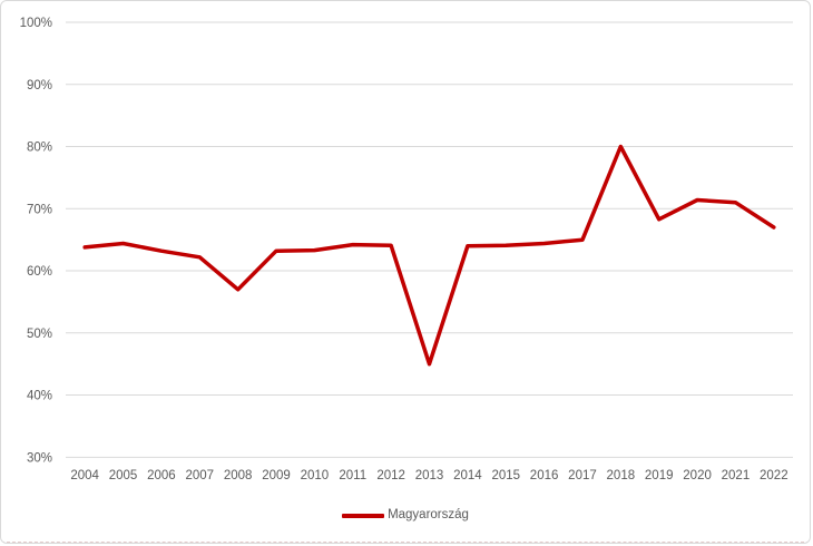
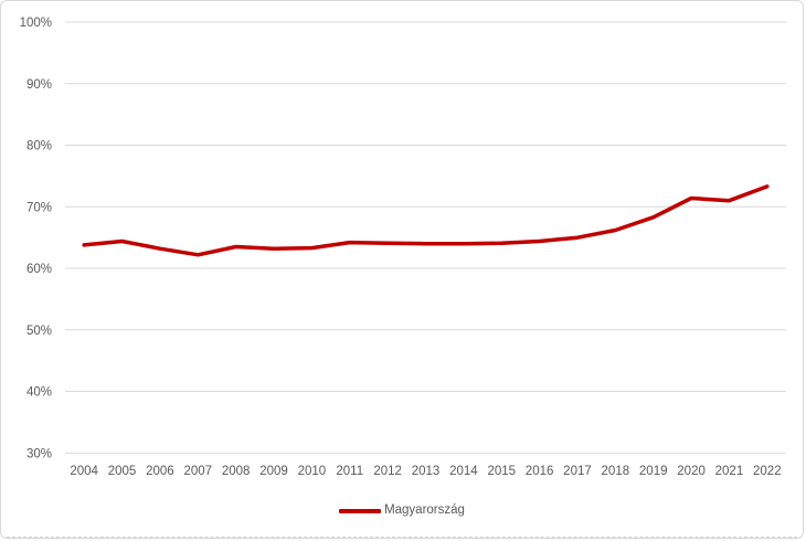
2008: 57% -> 64%
2013: 45% -> 64%
2018: 80% -> 66%
2022: 67% -> 73%
